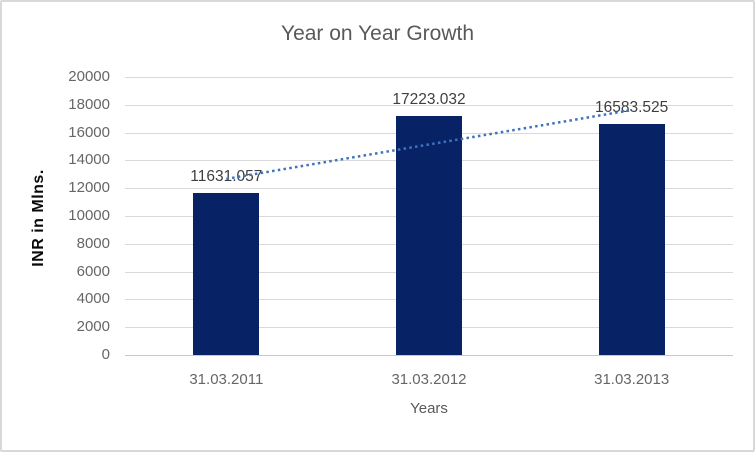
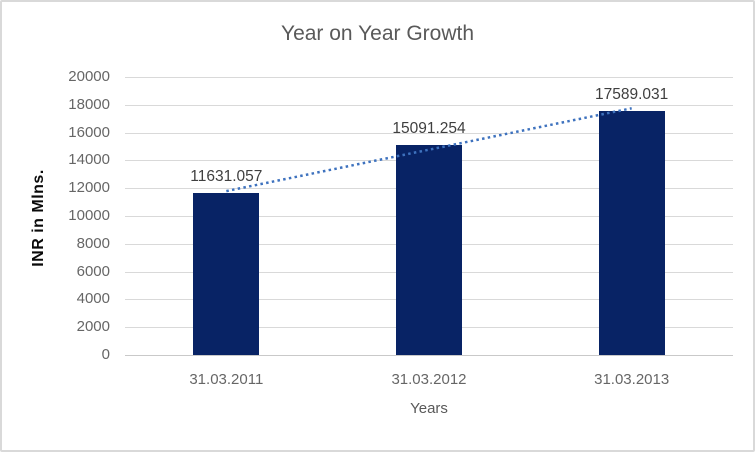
31.03.2012: 17223.032 -> 15091.254
31.03.2013: 16583.525 -> 17589.031
